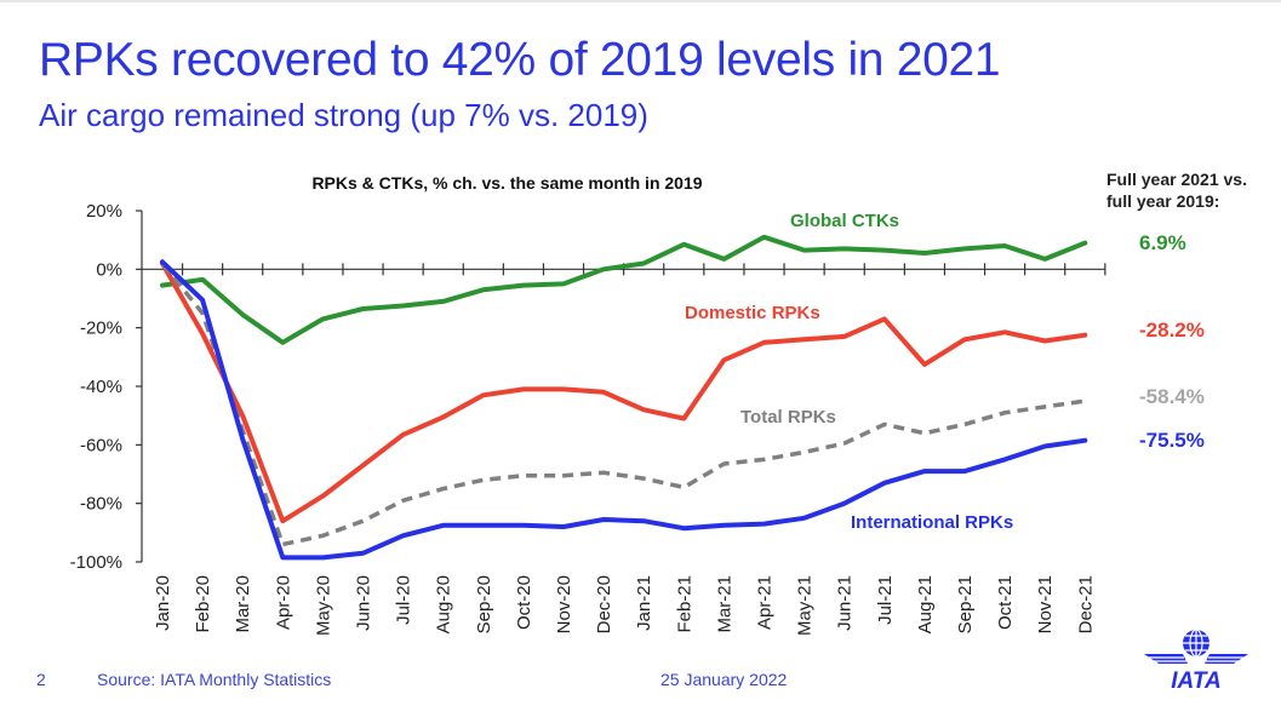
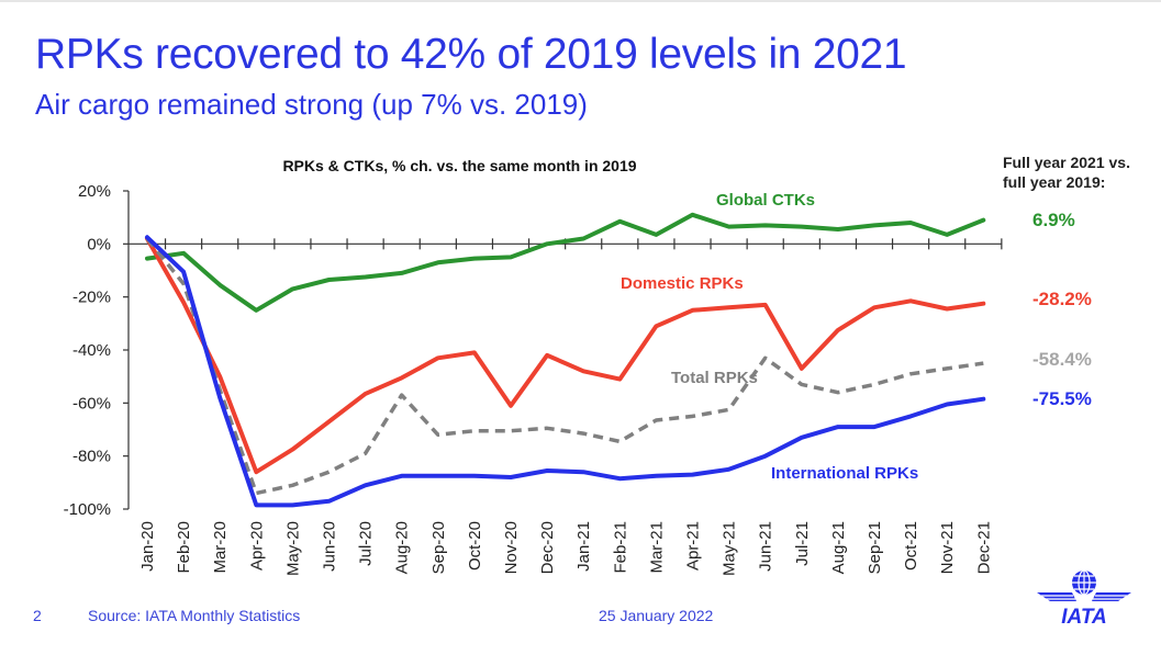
Total RPKs/Aug-20: -75% -> -57%
Domestic RPKs/Nov-20: -41% -> -61%
Total RPKs/Jun-21: -60% -> -43%
Domestic RPKs/Jul-21: -17% -> -47%
